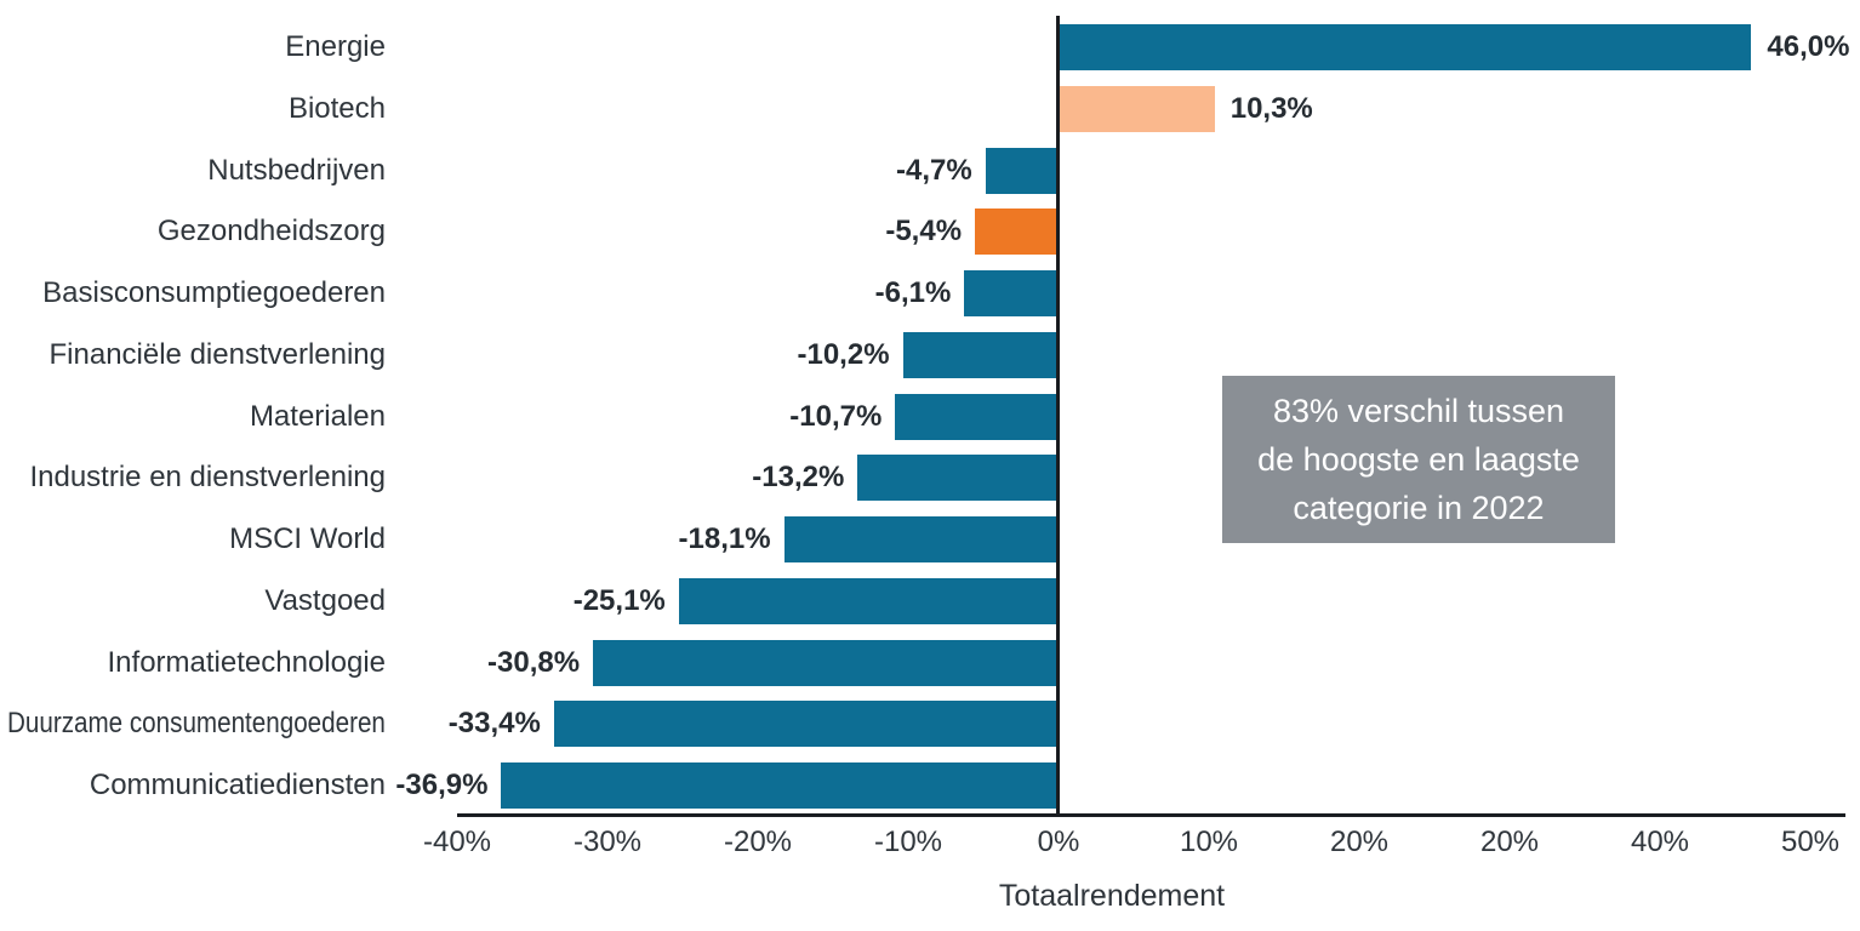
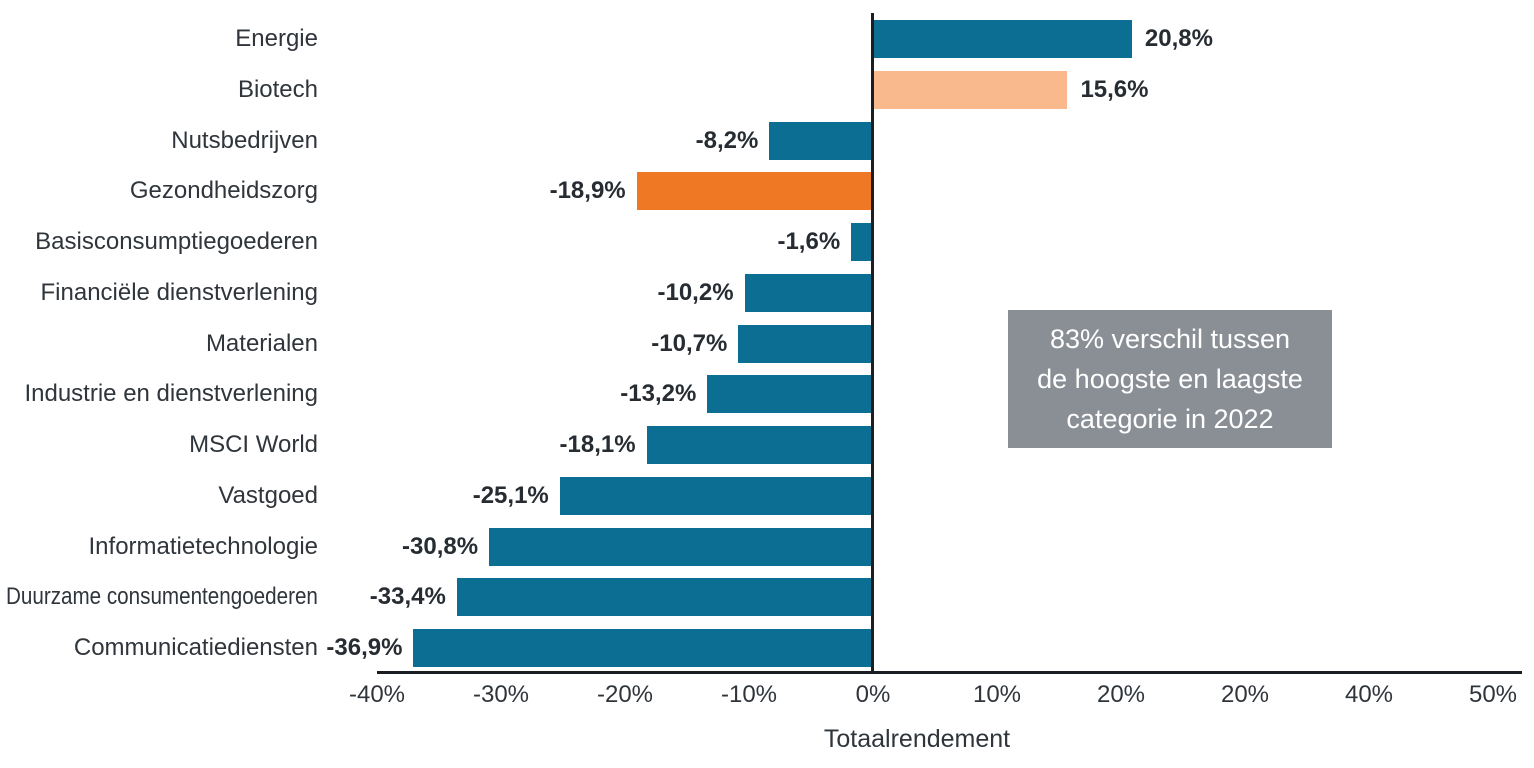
Energie: 46,0% -> 20,8%
Biotech: 10,3% -> 15,6%
Nutsbedrijven: -4,7% -> -8,2%
Gezondheidszorg: -5,4% -> -18,9%
Basisconsumptiegoederen: -6,1% -> -1,6%
